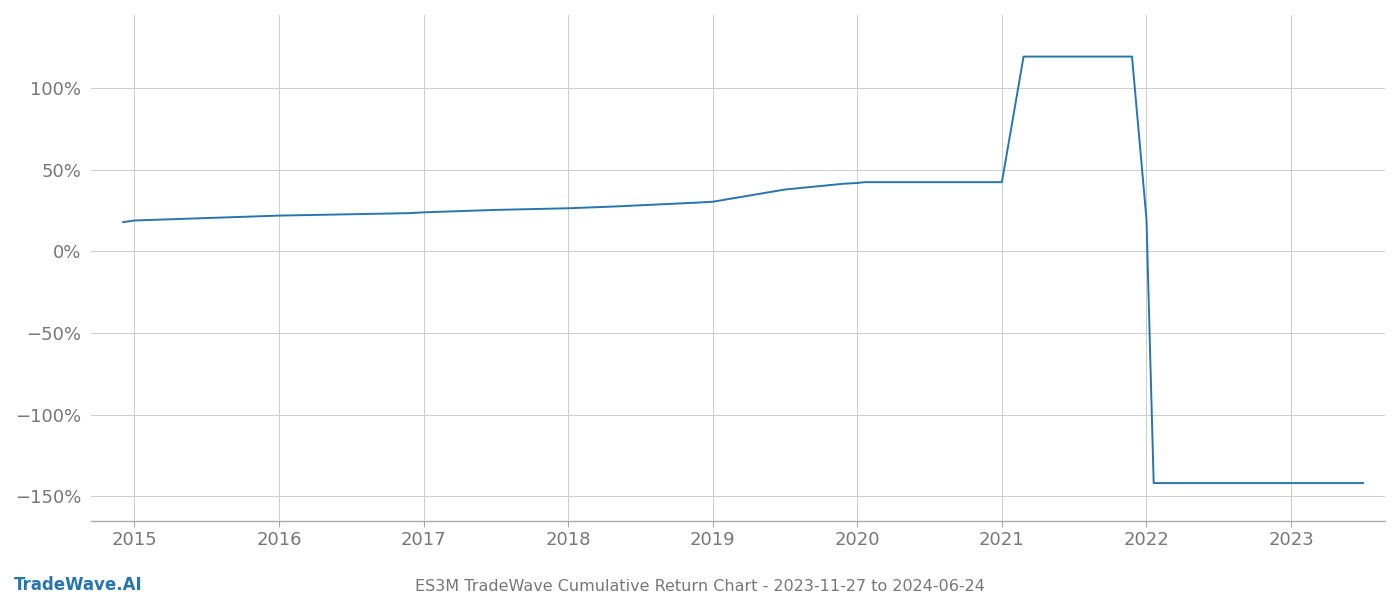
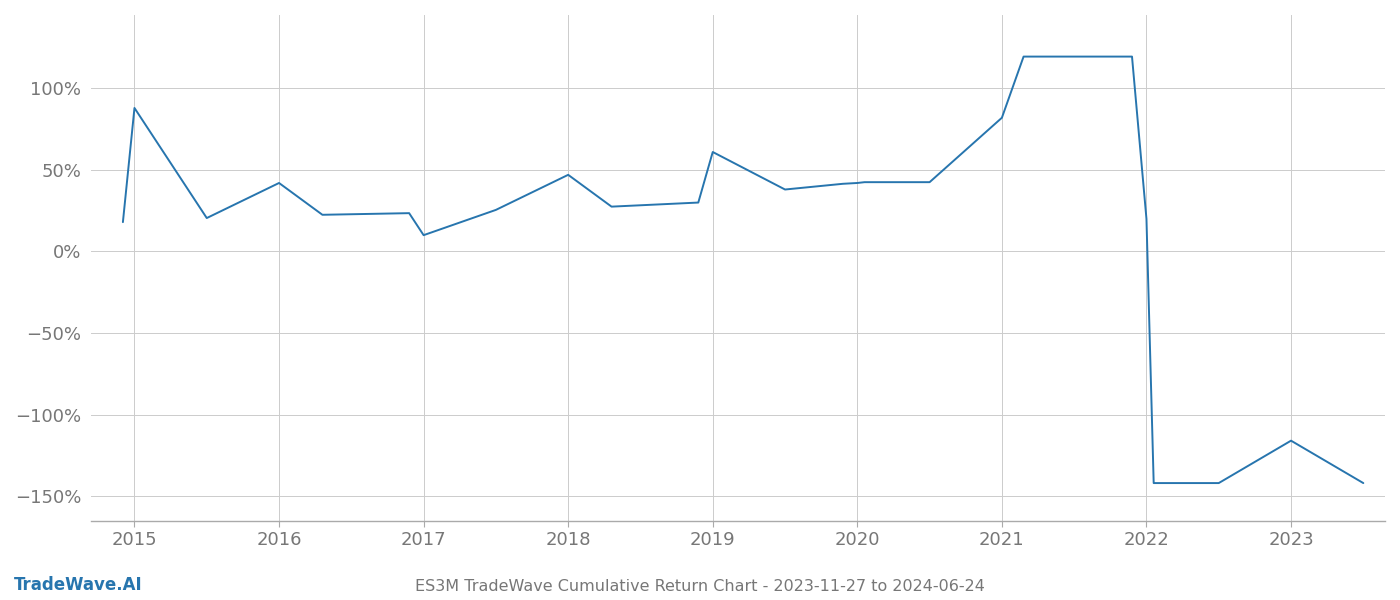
2015: 19% -> 88%
2016: 22% -> 42%
2017: 24% -> 10%
2018: 27% -> 47%
2019: 30% -> 61%
2021: 42% -> 82%
2023: -142% -> -116%
